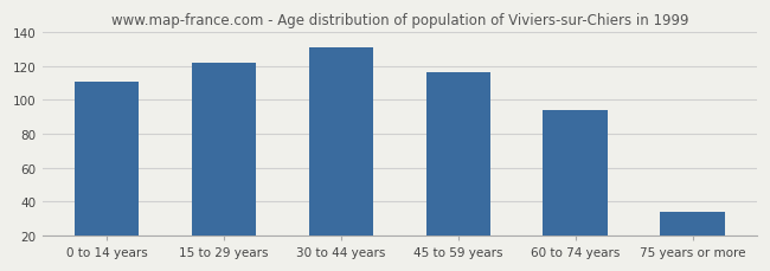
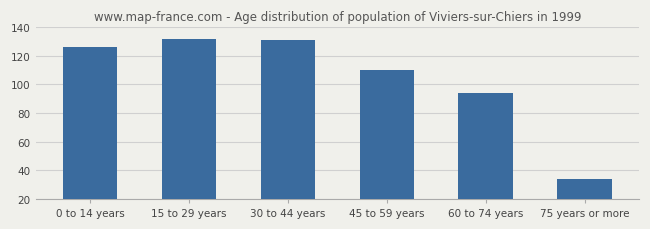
0 to 14 years: 111 -> 126
15 to 29 years: 122 -> 132
45 to 59 years: 116 -> 110
